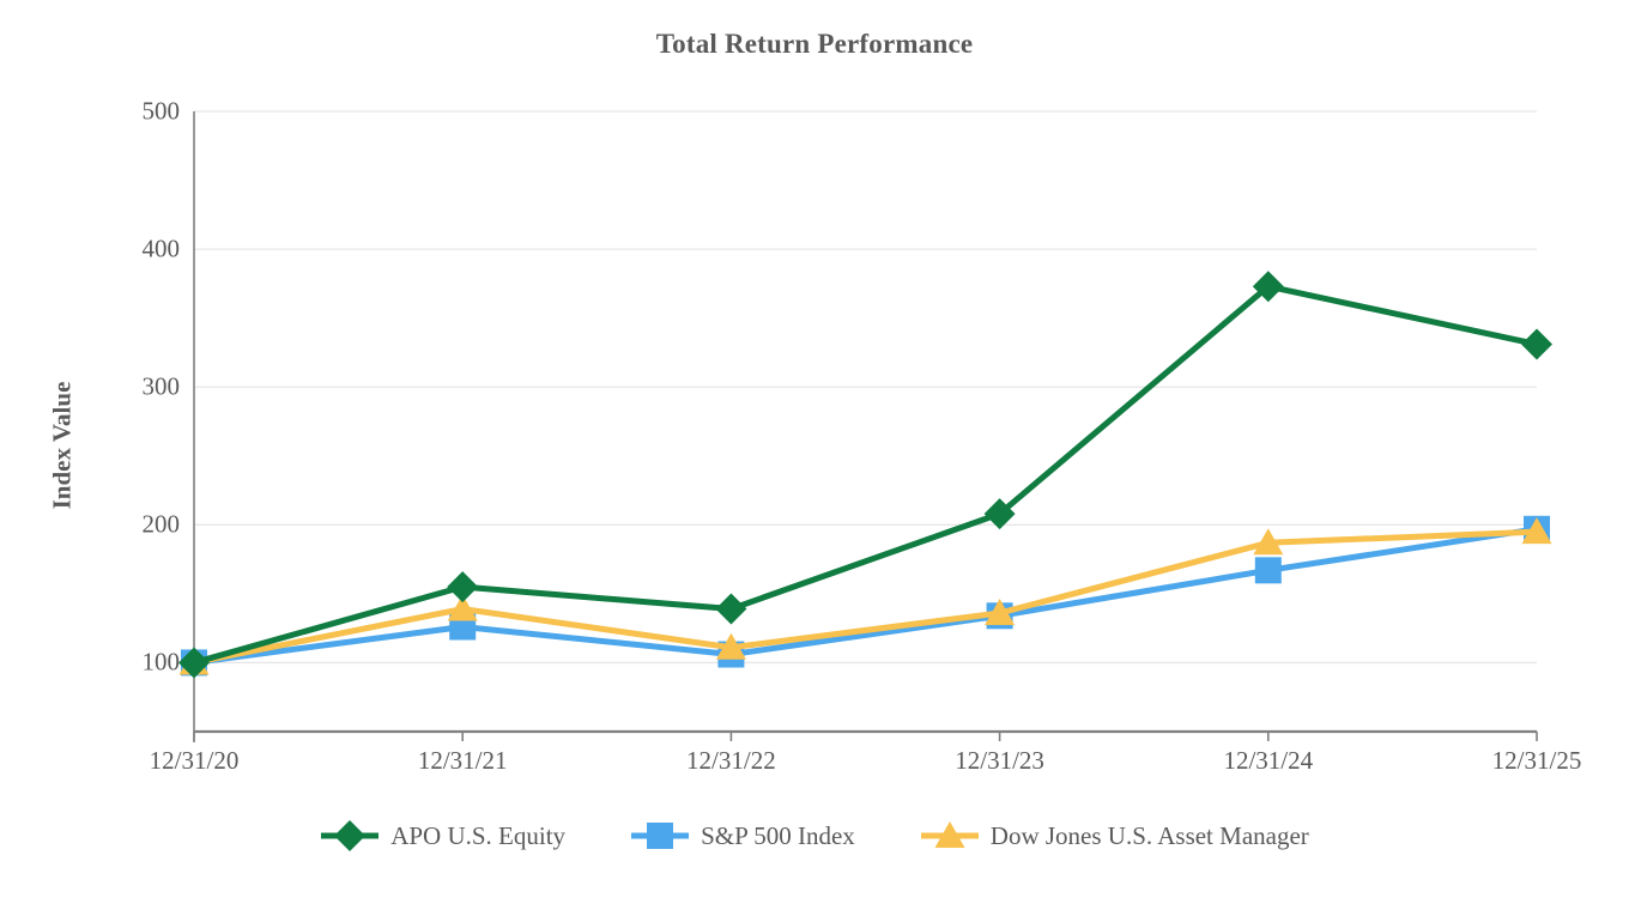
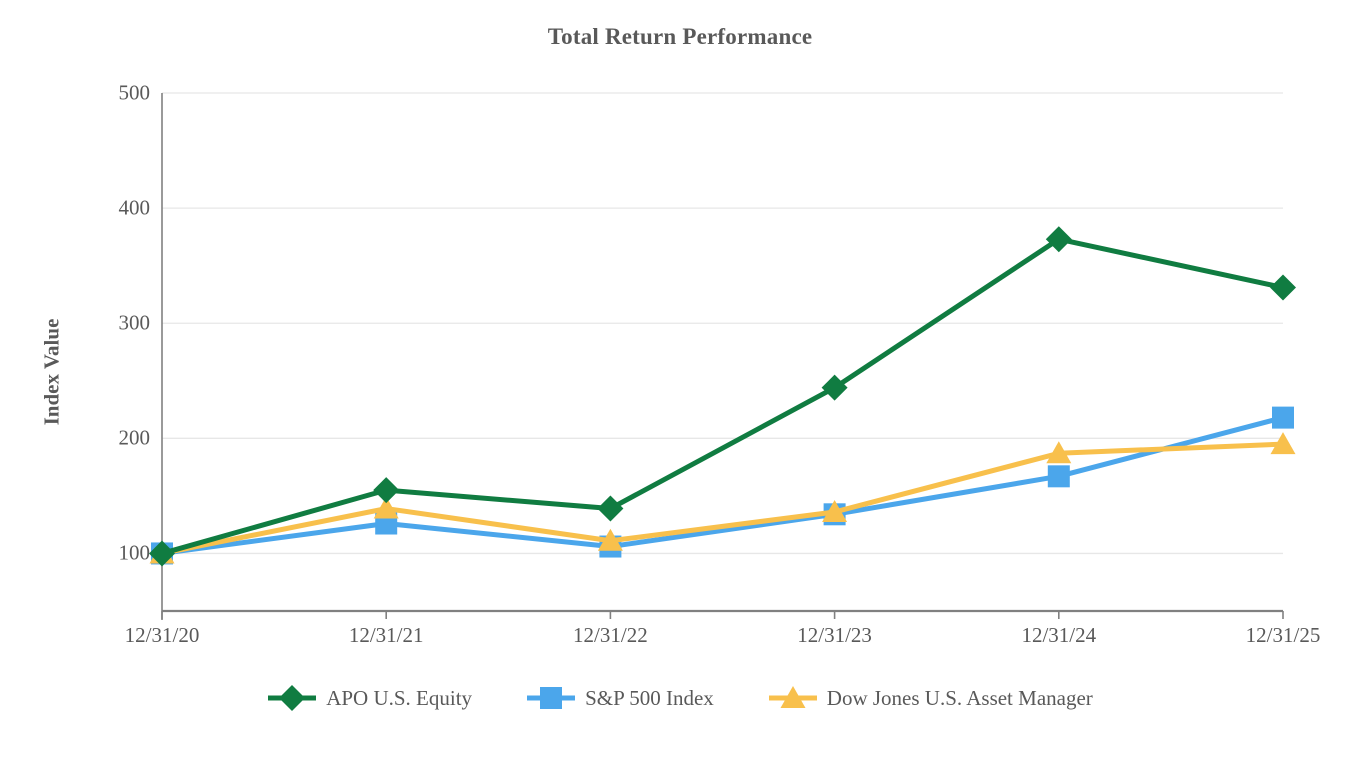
APO U.S. Equity/12/31/23: 208 -> 244
S&P 500 Index/12/31/25: 197 -> 218
